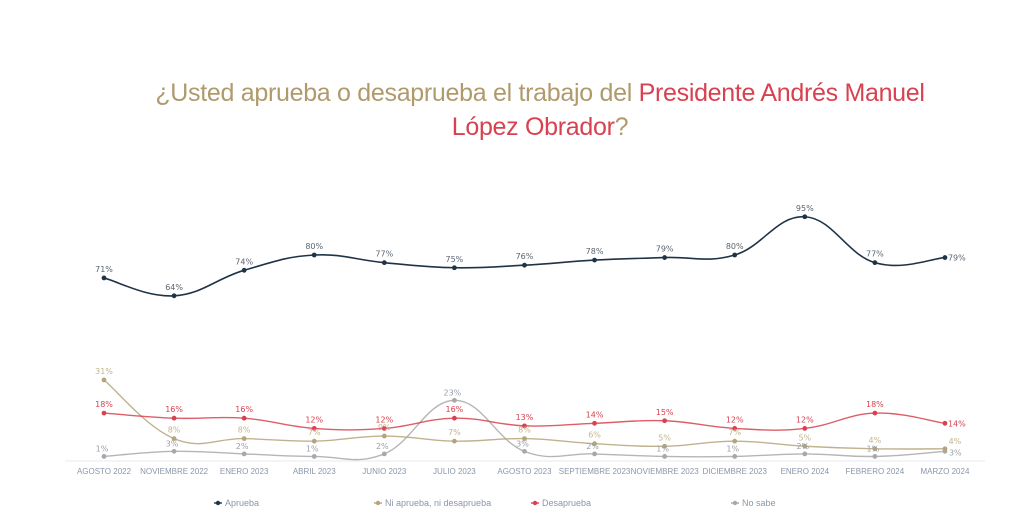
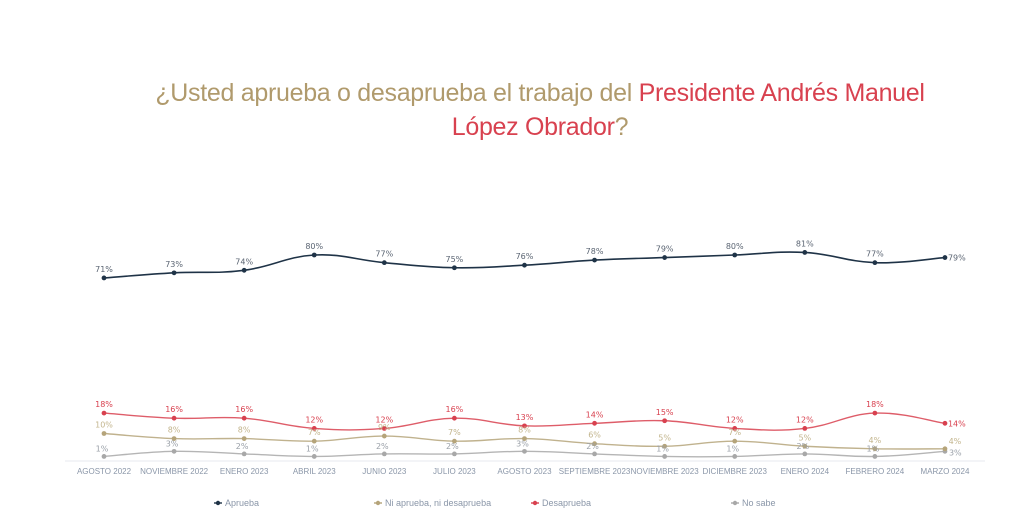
Ni aprueba, ni desaprueba/AGOSTO 2022: 31% -> 10%
Aprueba/NOVIEMBRE 2022: 64% -> 73%
No sabe/JULIO 2023: 23% -> 2%
Aprueba/ENERO 2024: 95% -> 81%
